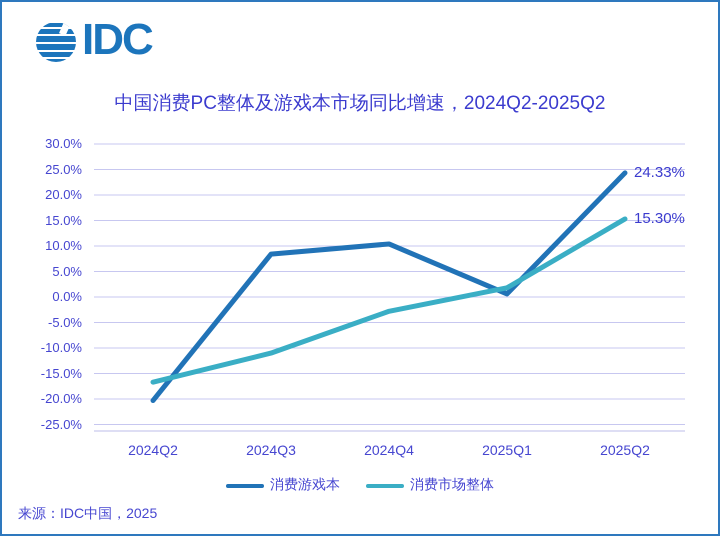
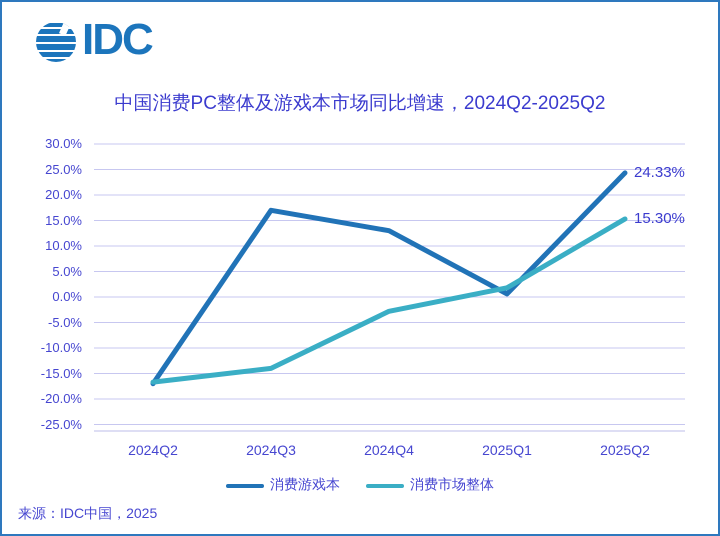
消费游戏本/2024Q2: -20% -> -17%
消费游戏本/2024Q3: 8% -> 17%
消费市场整体/2024Q3: -11% -> -14%
消费游戏本/2024Q4: 10% -> 13%
